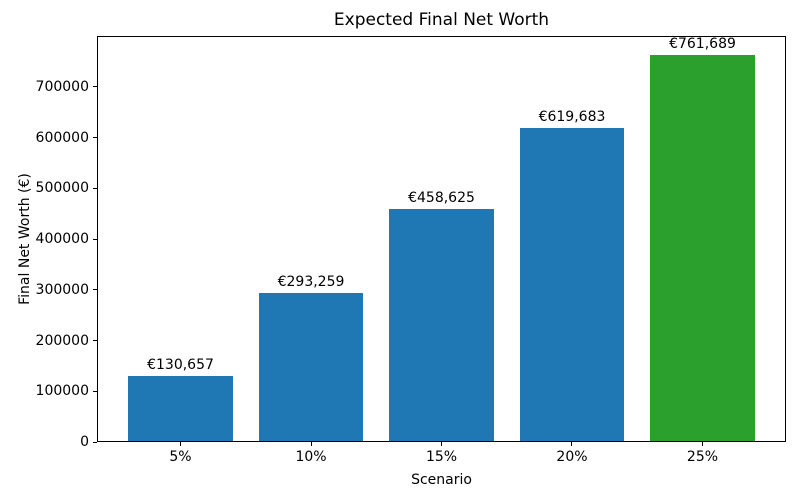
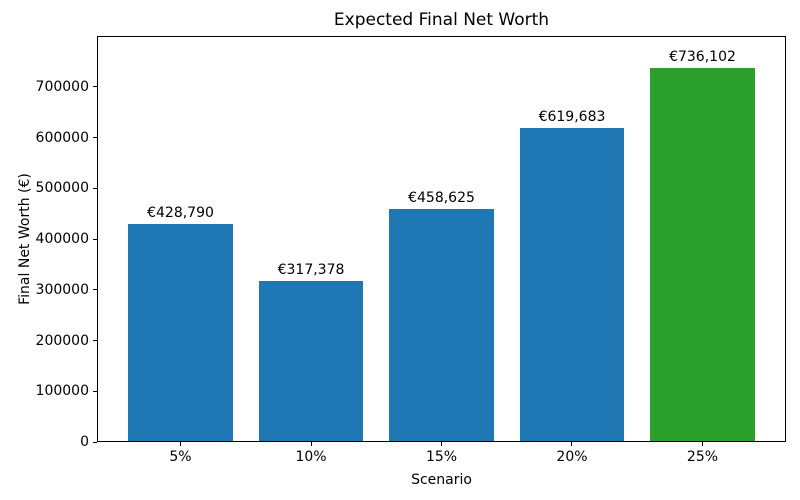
5%: €130,657 -> €428,790
10%: €293,259 -> €317,378
25%: €761,689 -> €736,102
